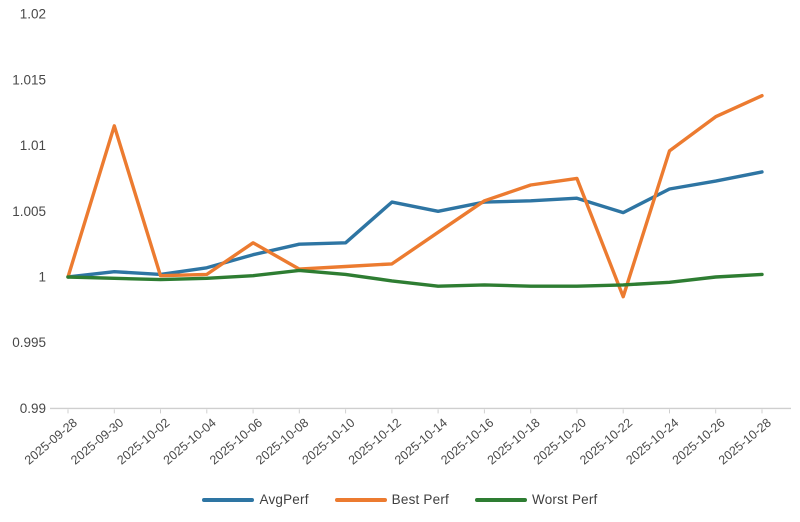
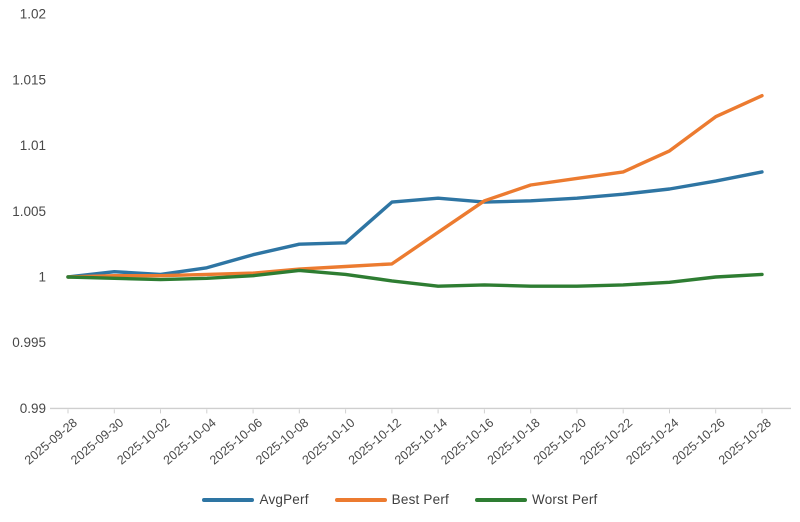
Best Perf/2025-09-30: 1.0115 -> 1.0001
Best Perf/2025-10-06: 1.0026 -> 1.0003
AvgPerf/2025-10-14: 1.0050 -> 1.0060
AvgPerf/2025-10-22: 1.0049 -> 1.0063
Best Perf/2025-10-22: 0.9985 -> 1.0080
